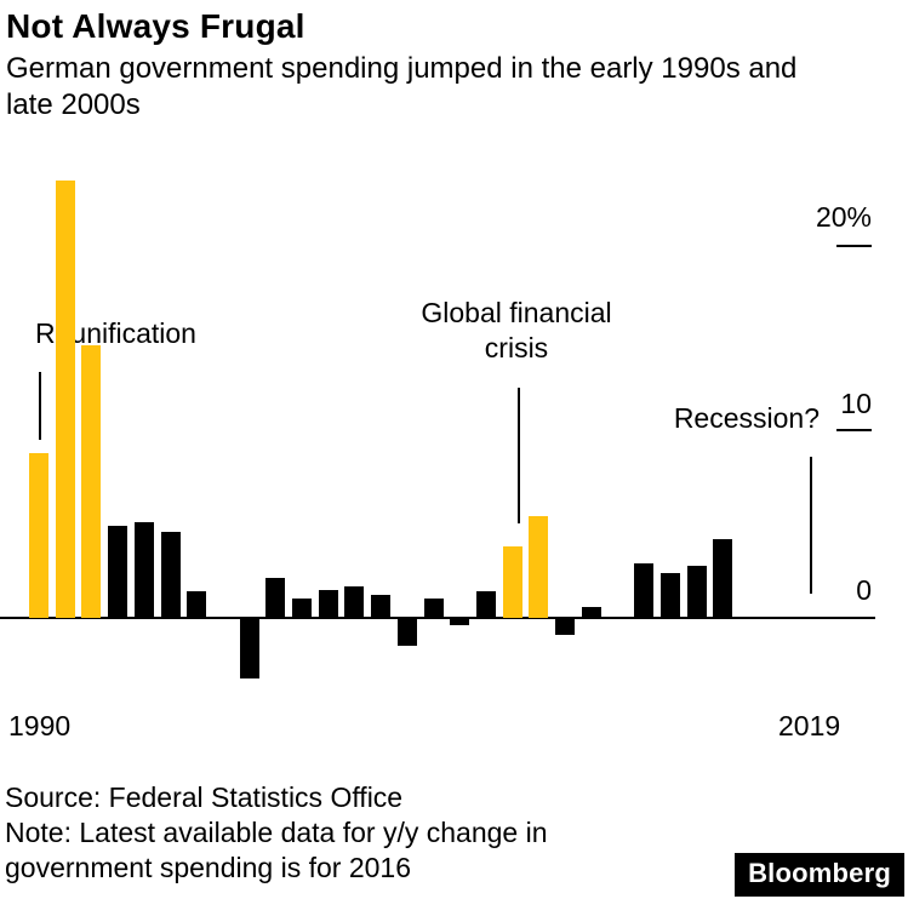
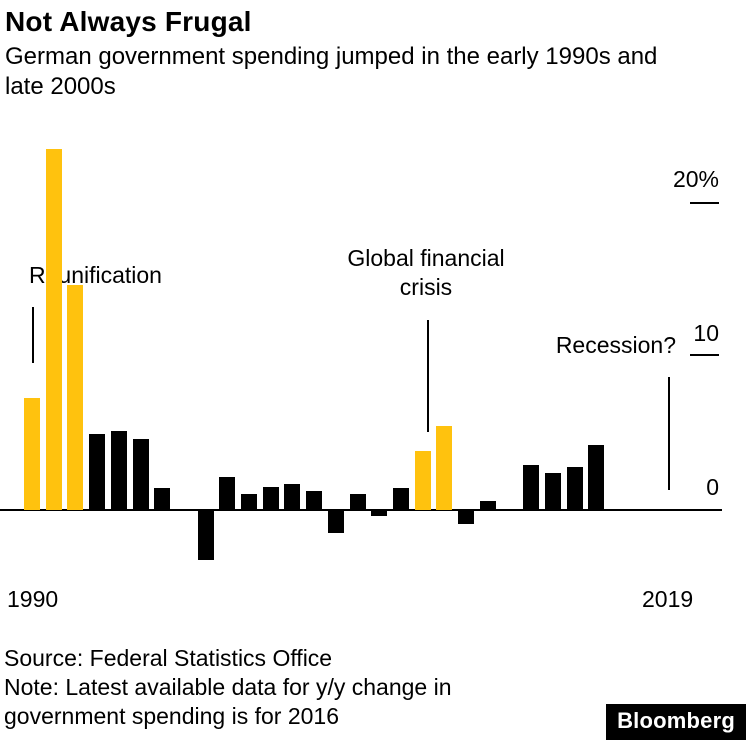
1990: 8.8% -> 7.2%
